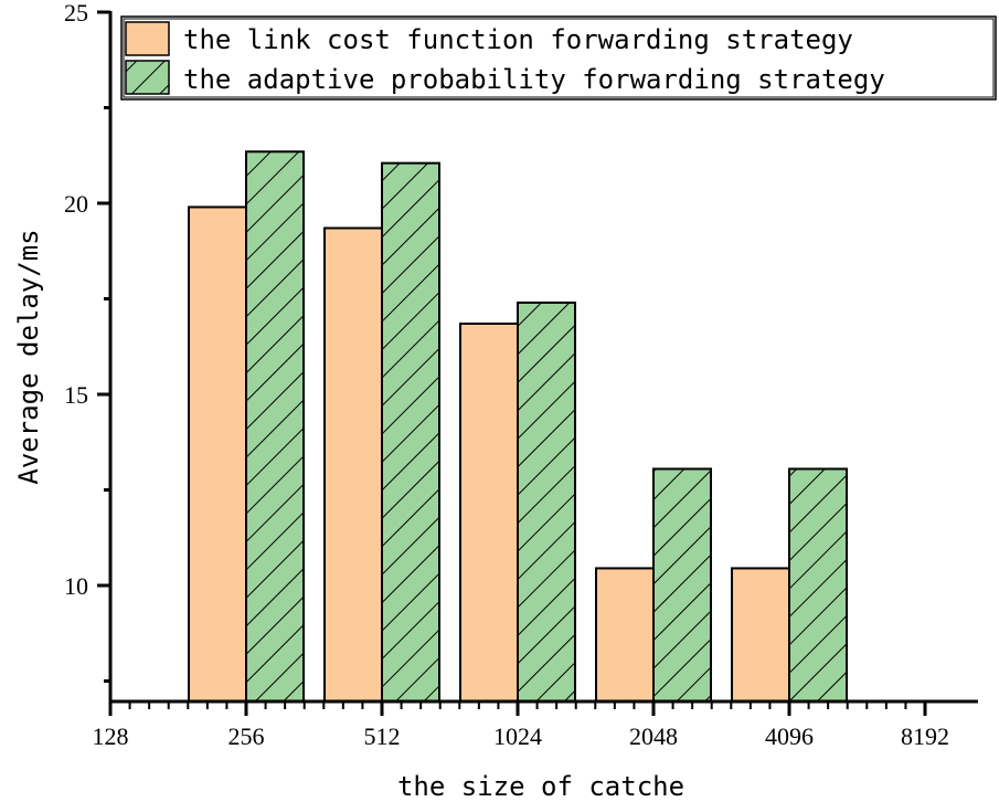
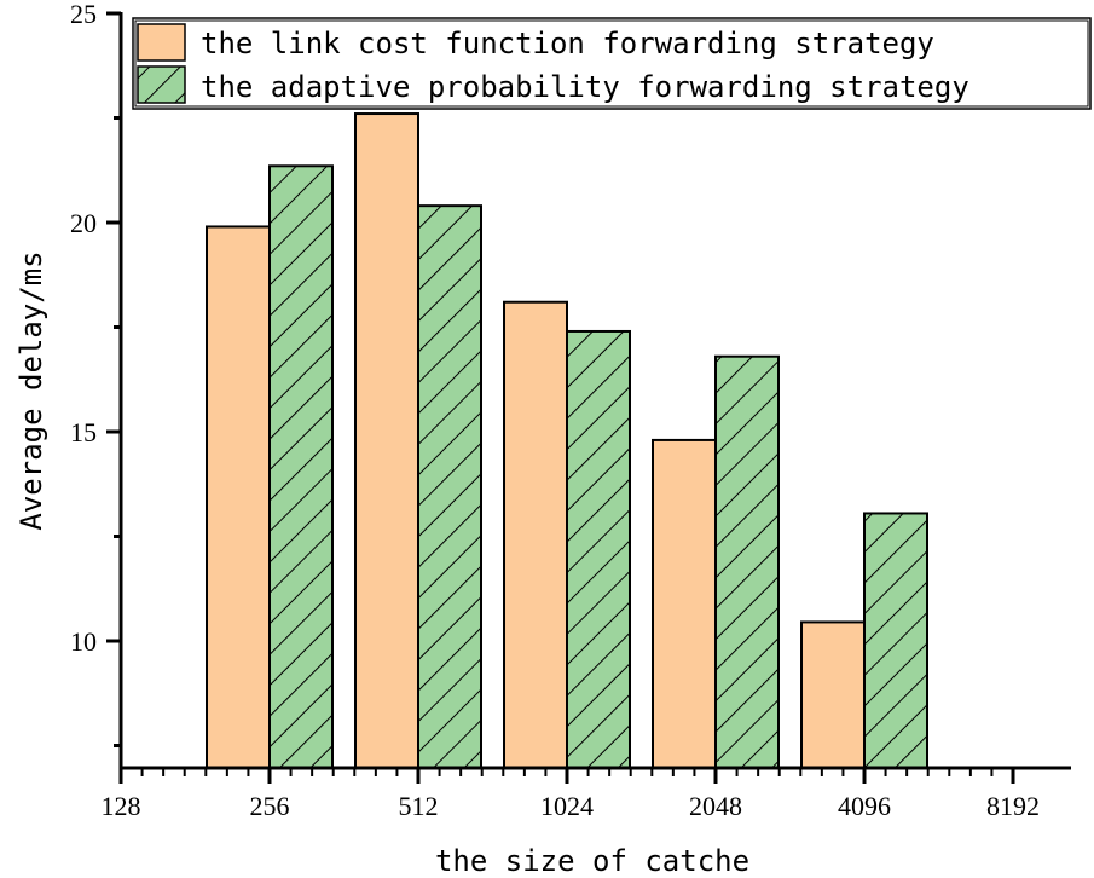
the link cost function forwarding strategy/512: 19.4 -> 22.6
the adaptive probability forwarding strategy/512: 21.1 -> 20.4
the link cost function forwarding strategy/1024: 16.9 -> 18.1
the link cost function forwarding strategy/2048: 10.4 -> 14.8
the adaptive probability forwarding strategy/2048: 13.1 -> 16.8
